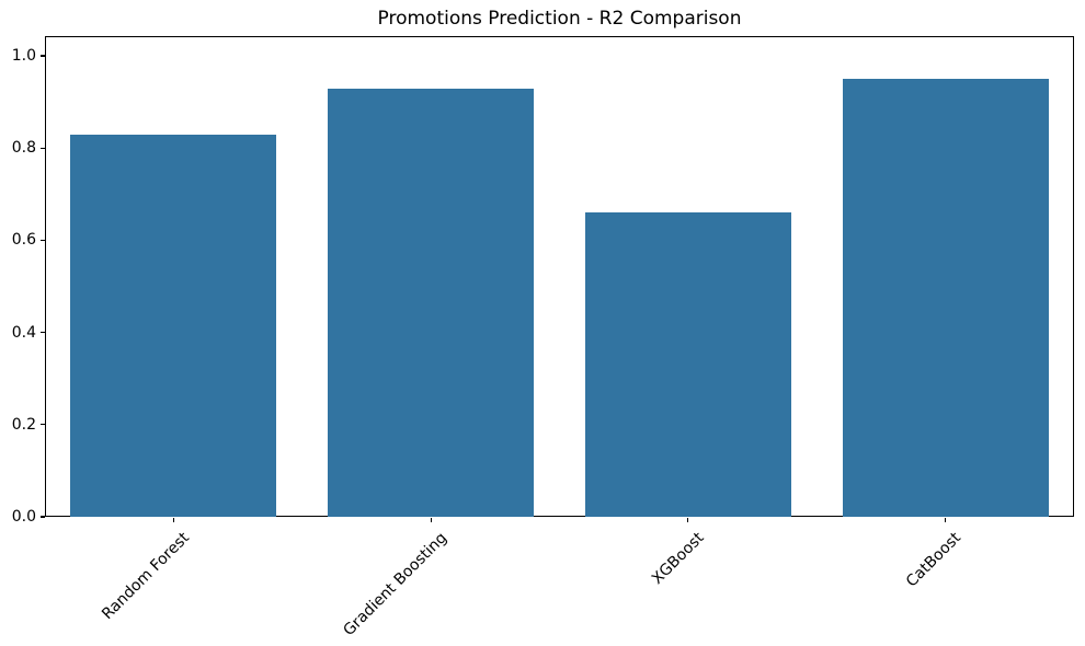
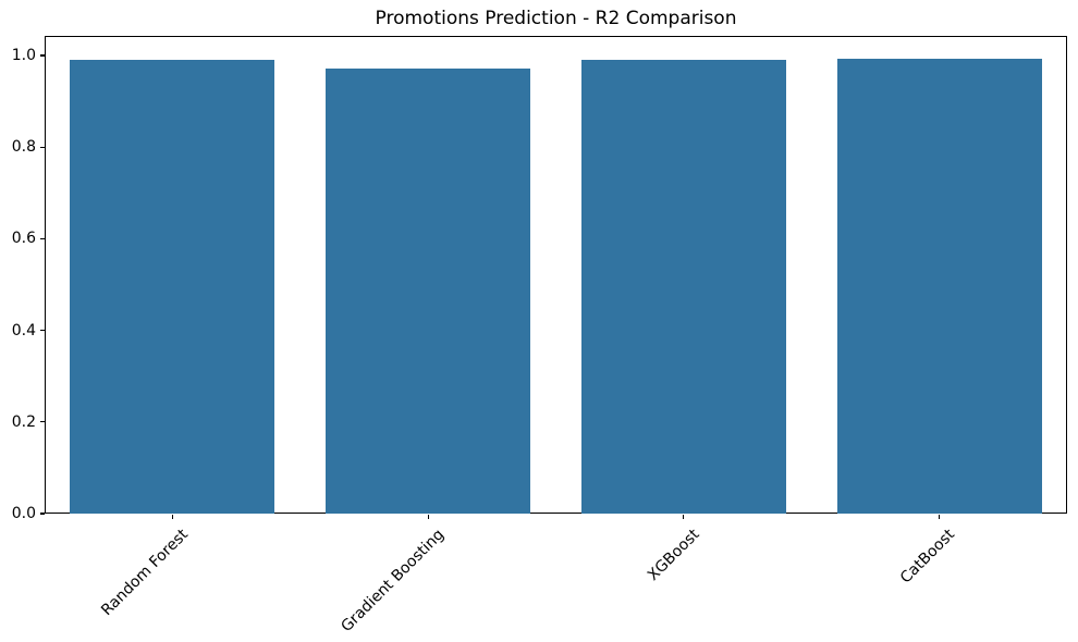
Random Forest: 0.83 -> 0.99
Gradient Boosting: 0.93 -> 0.97
XGBoost: 0.66 -> 0.99
CatBoost: 0.95 -> 0.99
